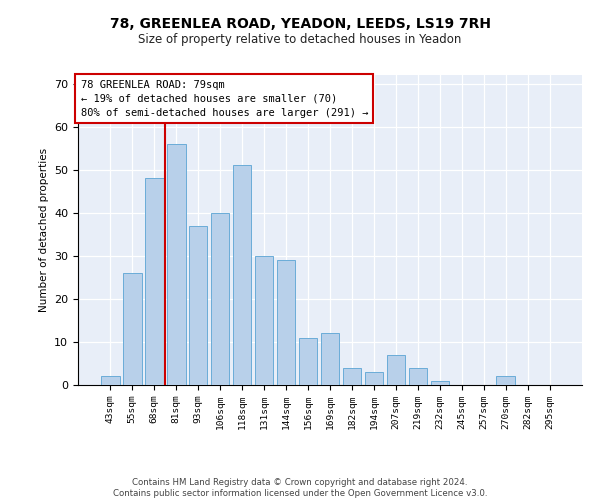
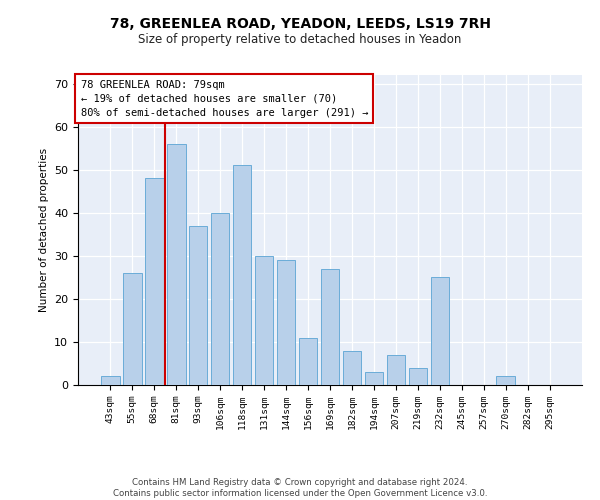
169sqm: 12 -> 27
182sqm: 4 -> 8
232sqm: 1 -> 25
